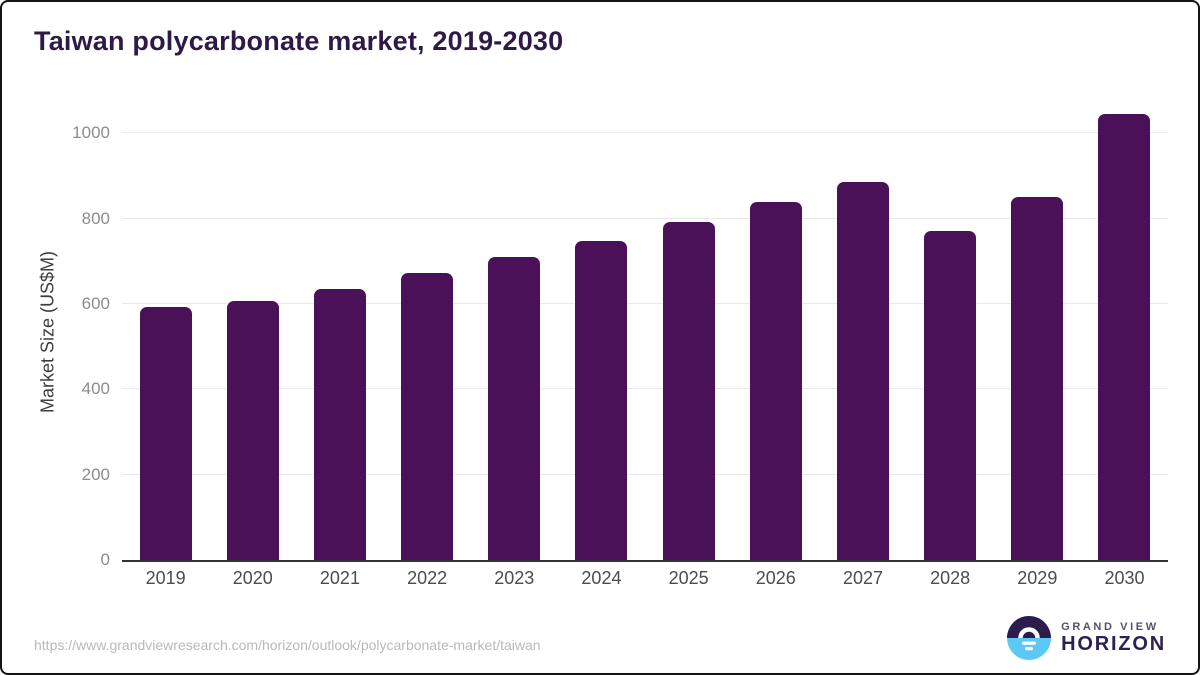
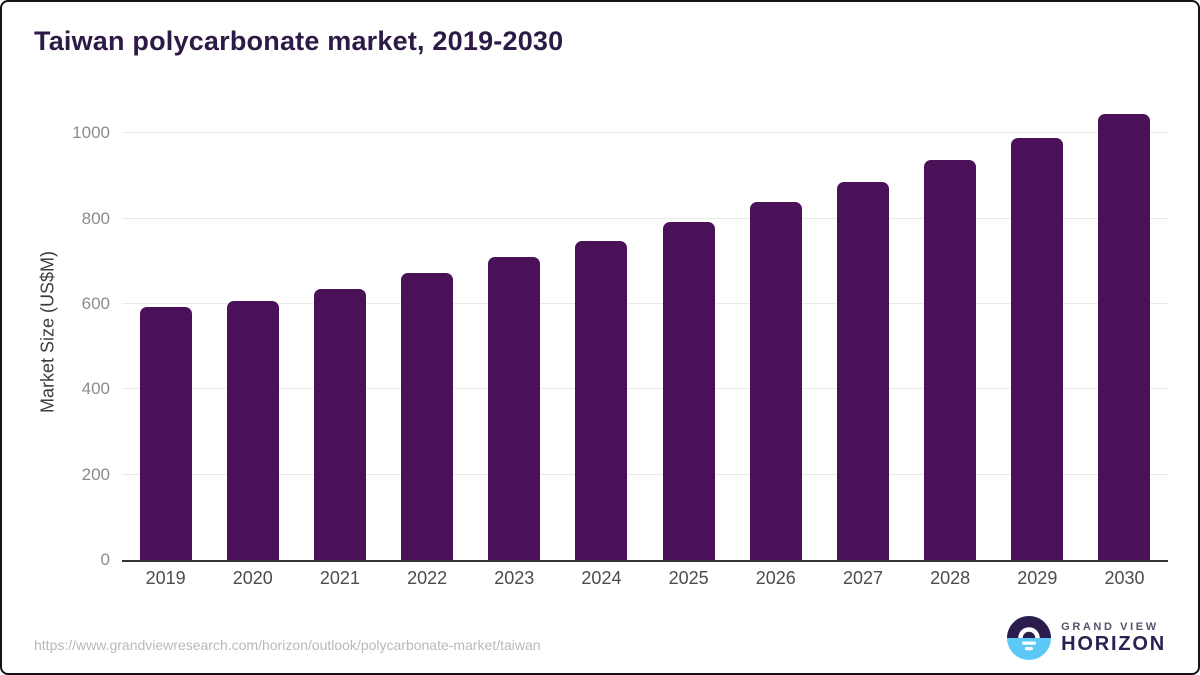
2028: 770 -> 940
2029: 850 -> 990
